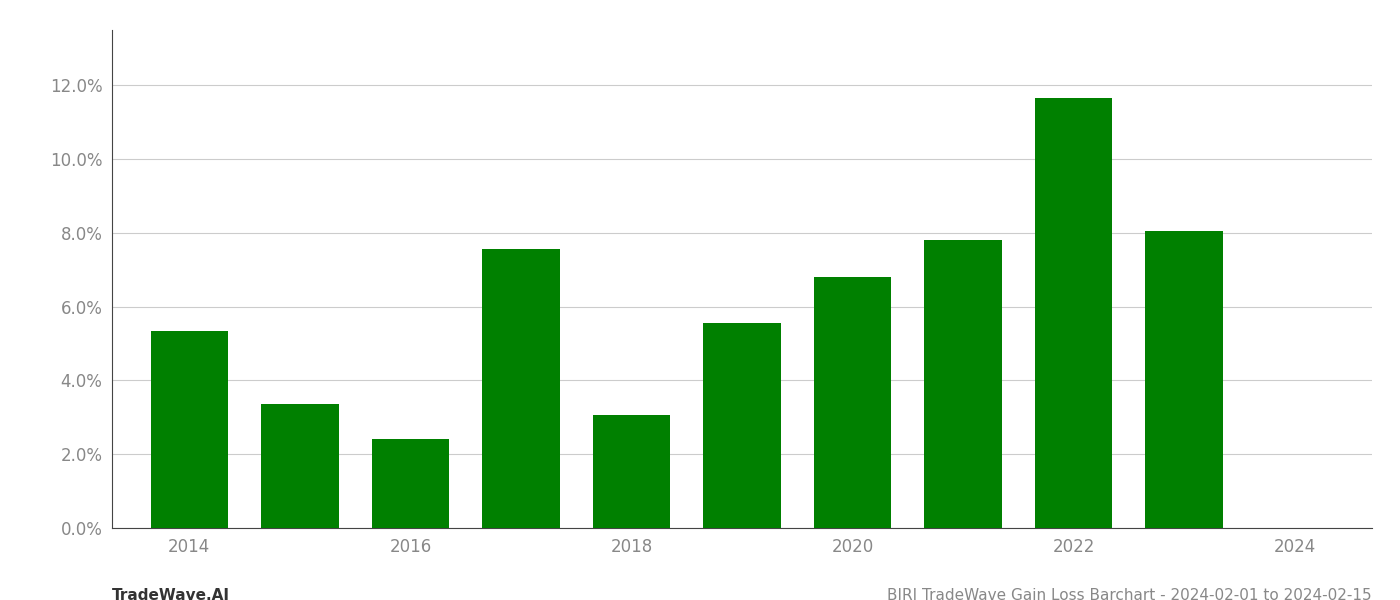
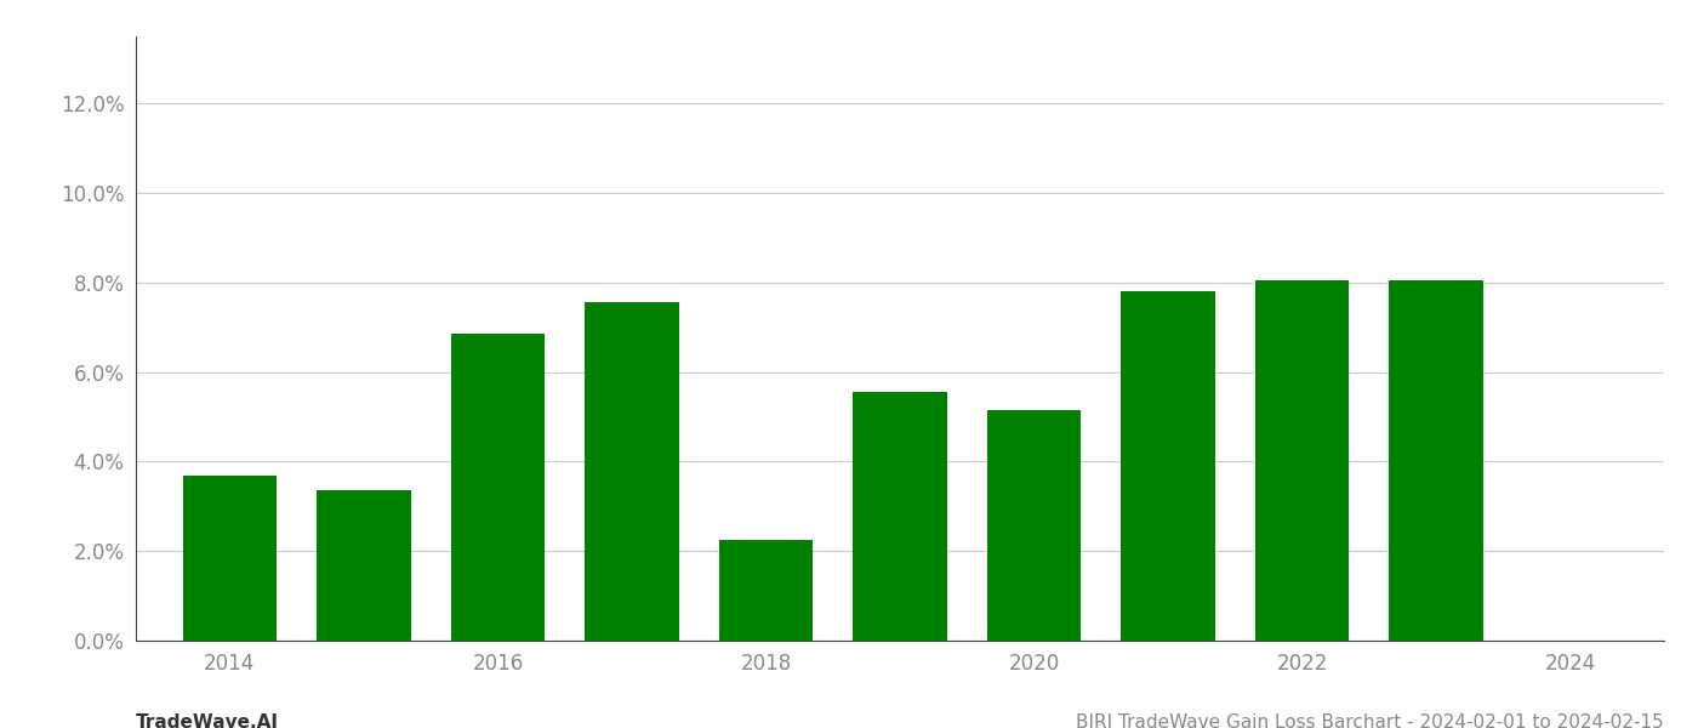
2014: 5.35% -> 3.70%
2016: 2.40% -> 6.85%
2018: 3.05% -> 2.25%
2020: 6.80% -> 5.15%
2022: 11.65% -> 8.05%
